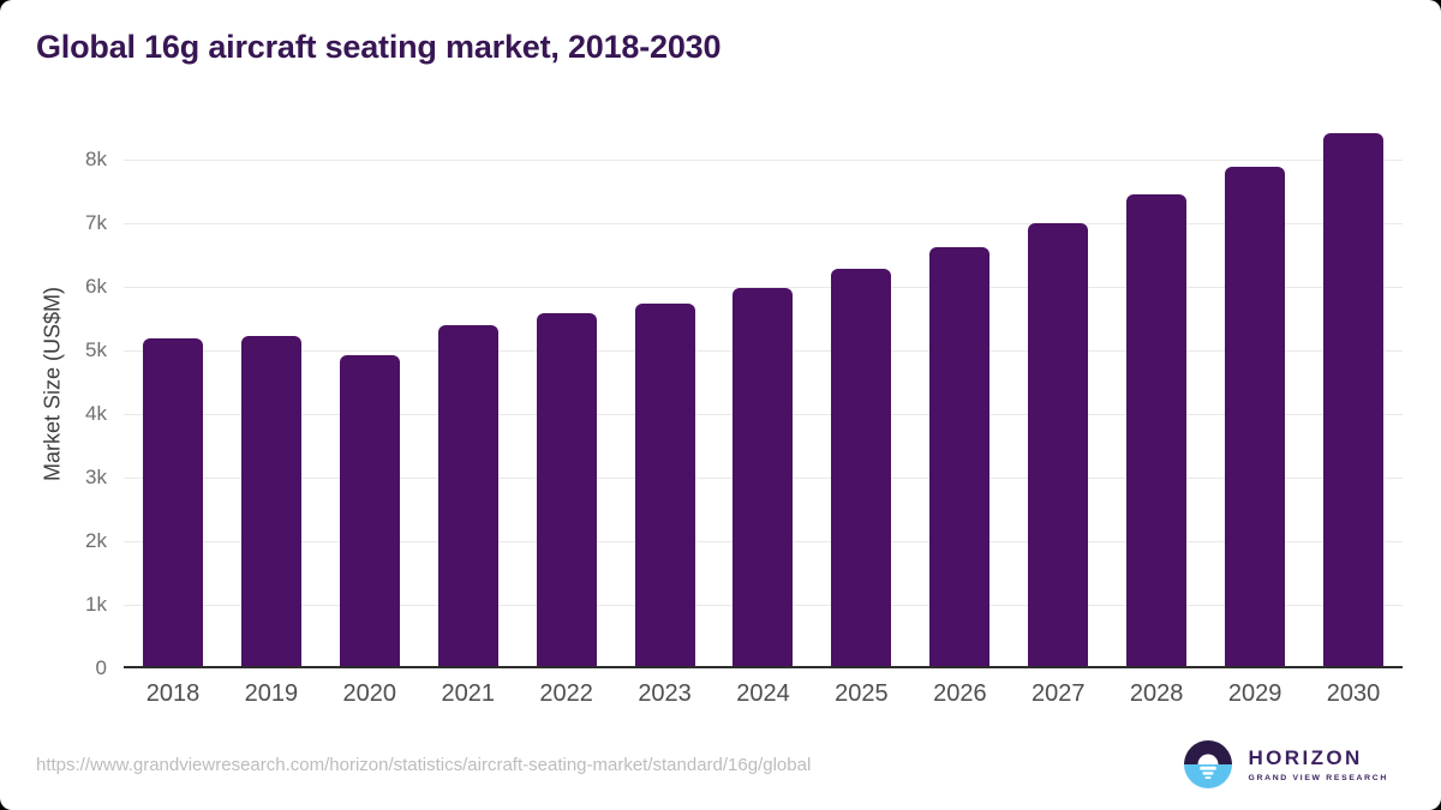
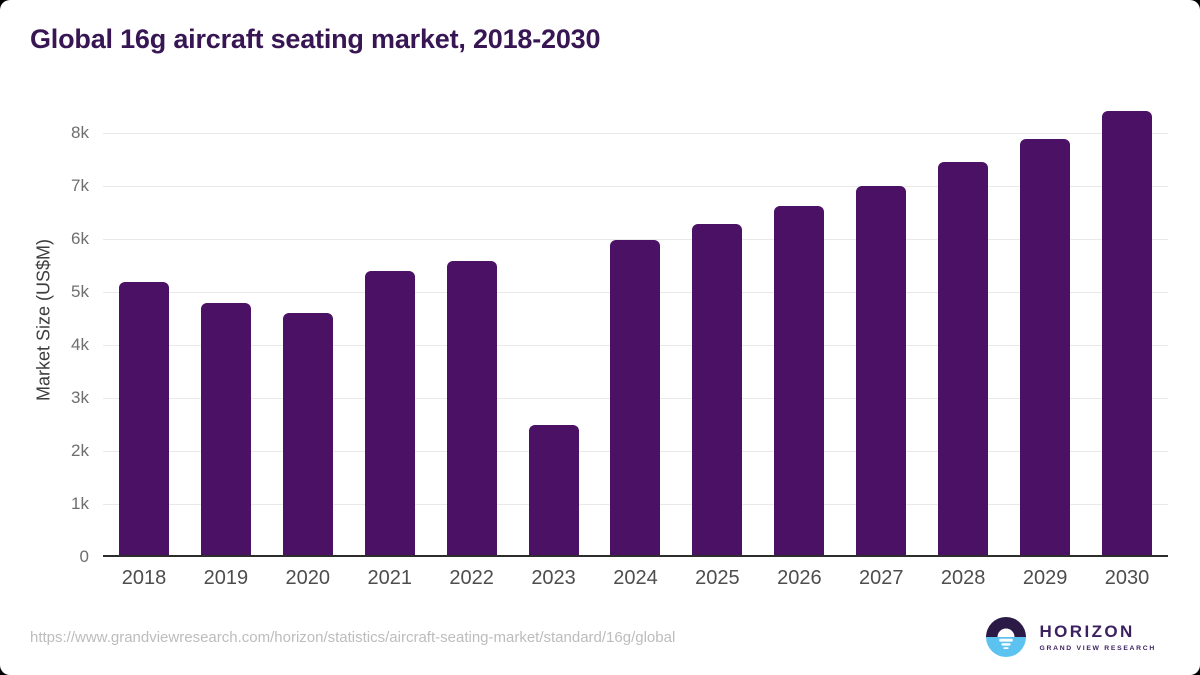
2019: 5.2k -> 4.8k
2020: 4.9k -> 4.6k
2023: 5.7k -> 2.5k
